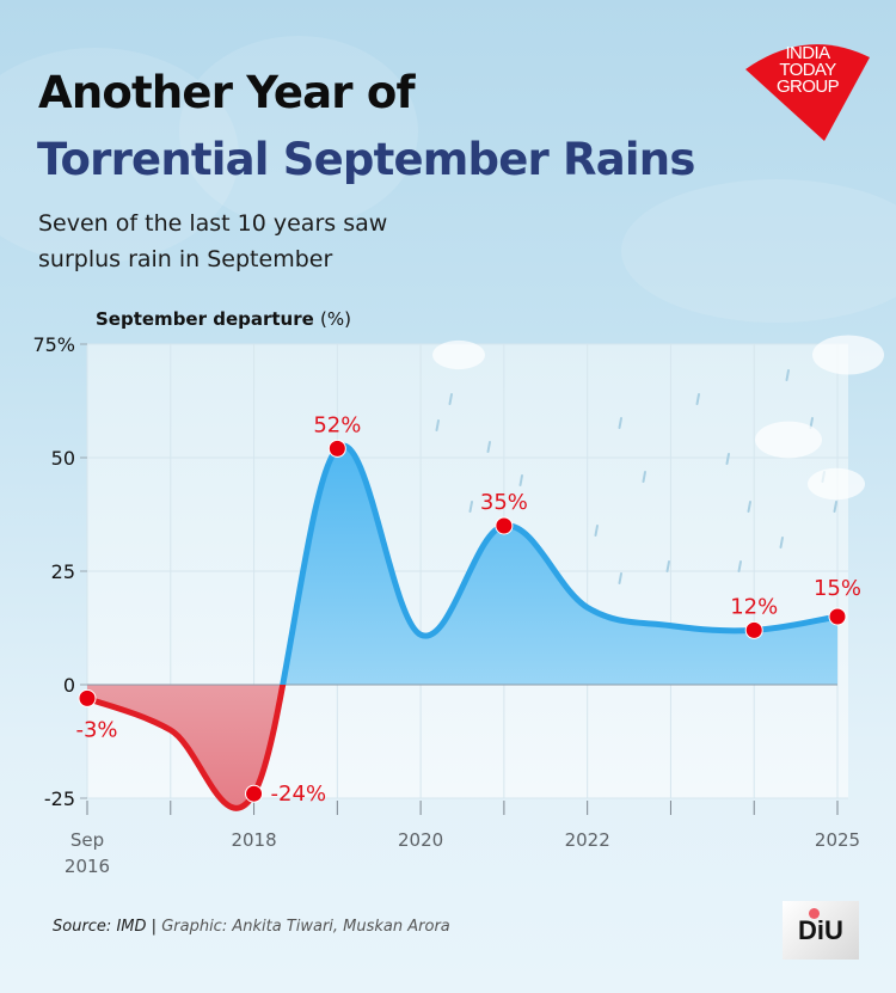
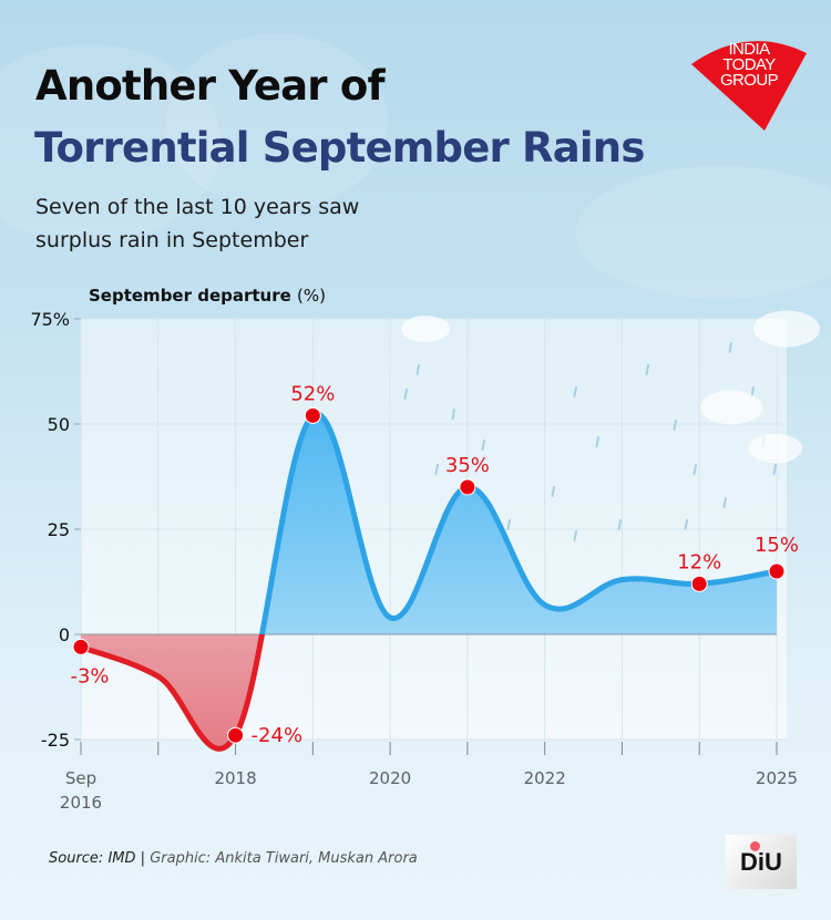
2020: 11% -> 4%
2022: 17% -> 7%
